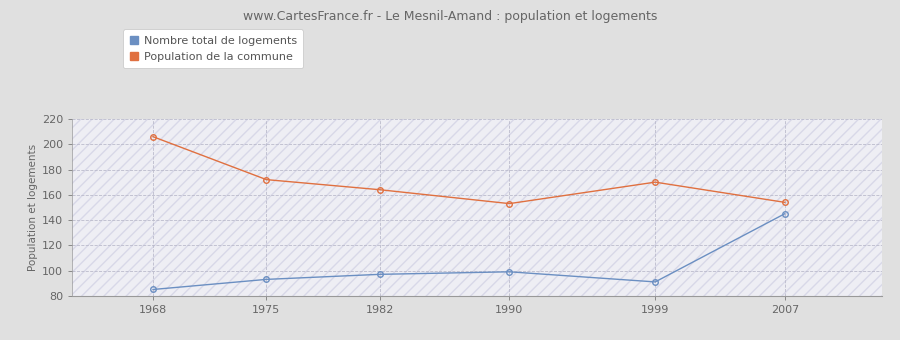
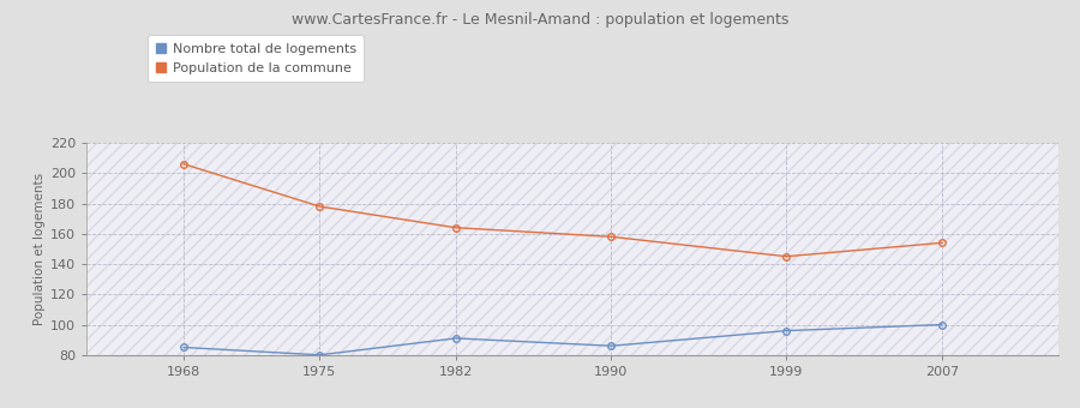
Nombre total de logements/1975: 93 -> 80
Population de la commune/1975: 172 -> 178
Nombre total de logements/1982: 97 -> 91
Nombre total de logements/1990: 99 -> 86
Population de la commune/1990: 153 -> 158
Nombre total de logements/1999: 91 -> 96
Population de la commune/1999: 170 -> 145
Nombre total de logements/2007: 145 -> 100
